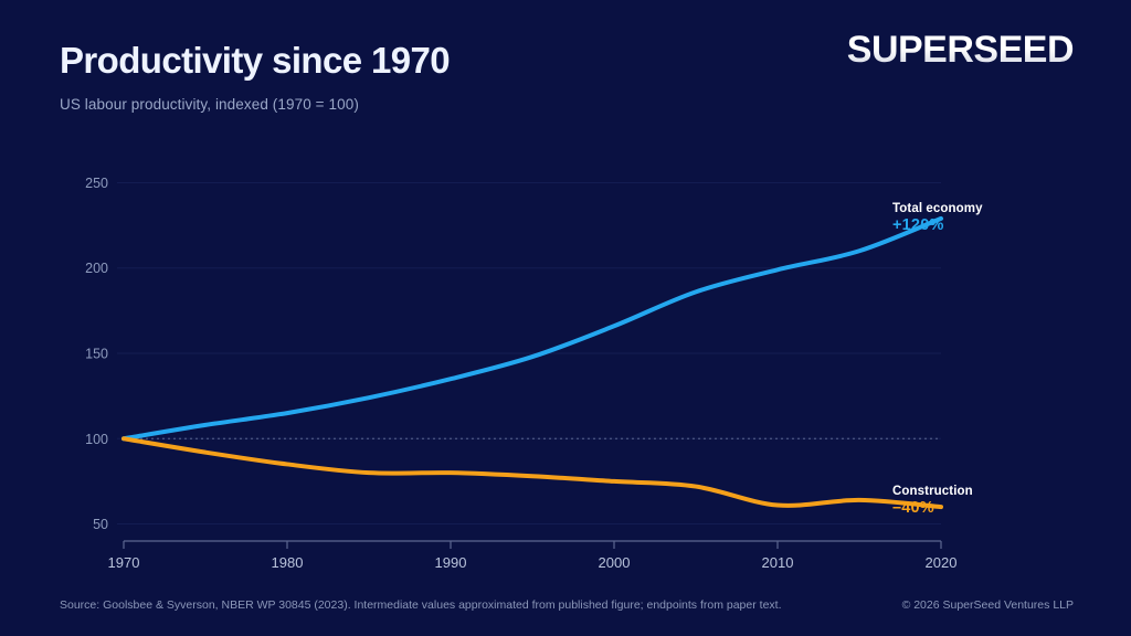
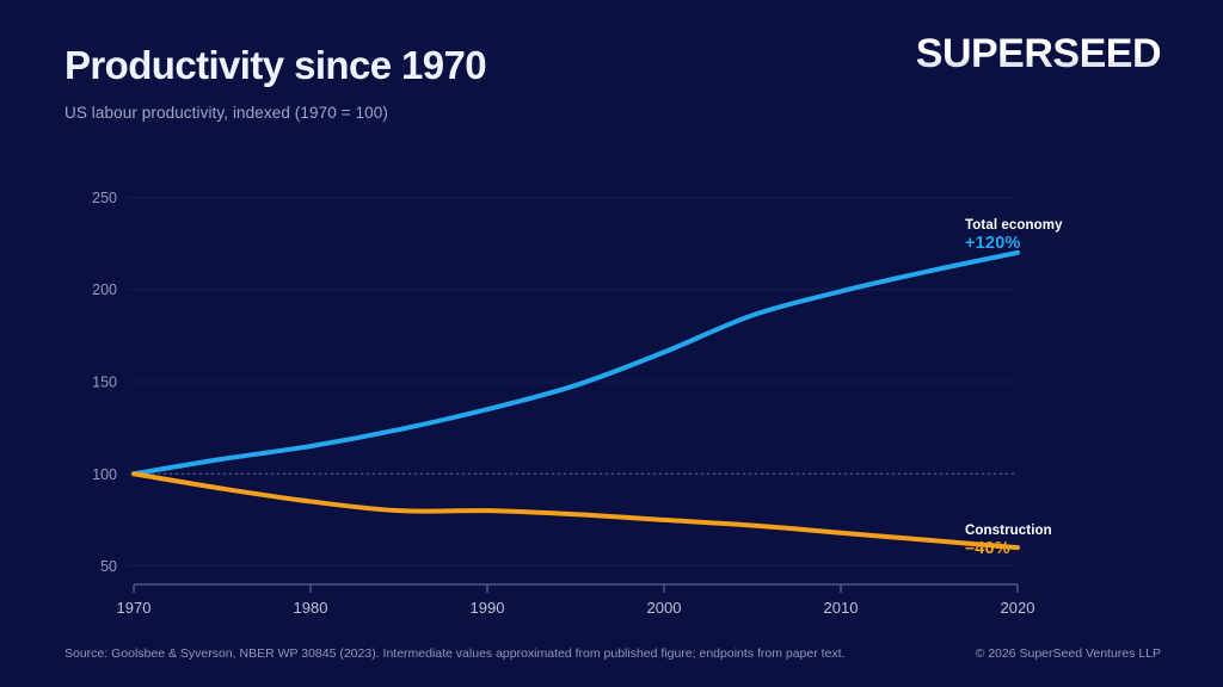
Construction/2010: 61 -> 68
Total economy/2020: 229 -> 220
